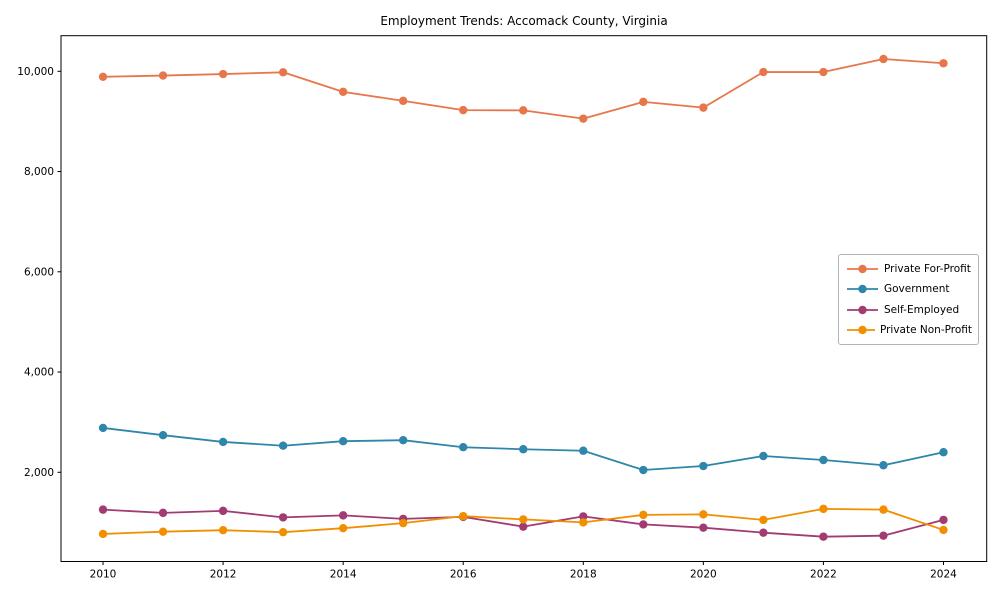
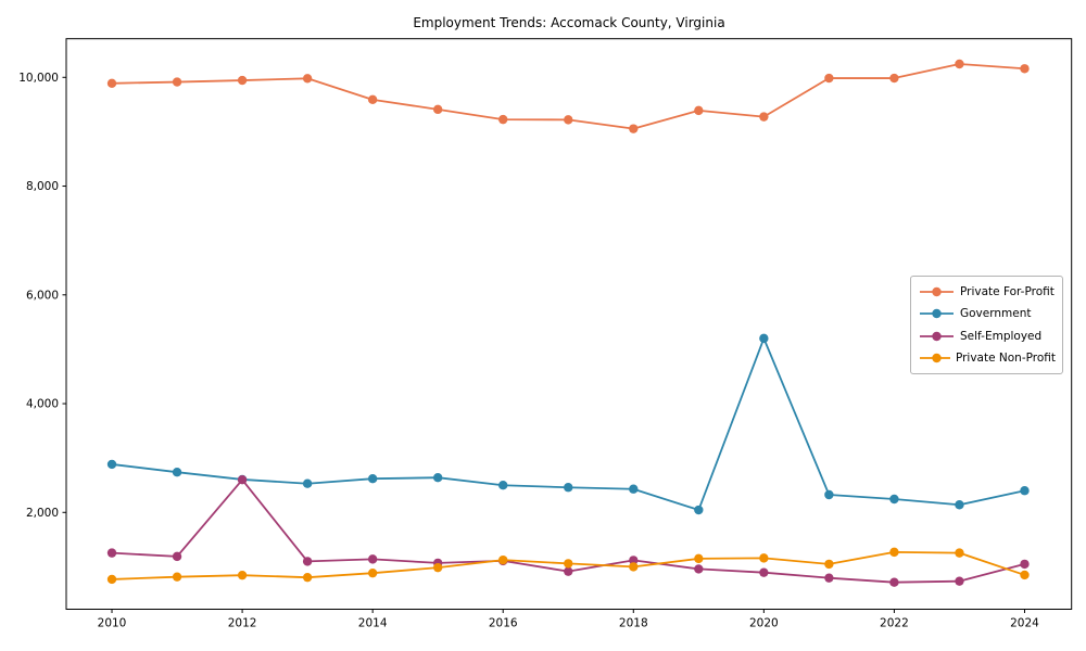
Self-Employed/2012: 1200 -> 2600
Government/2020: 2100 -> 5200
